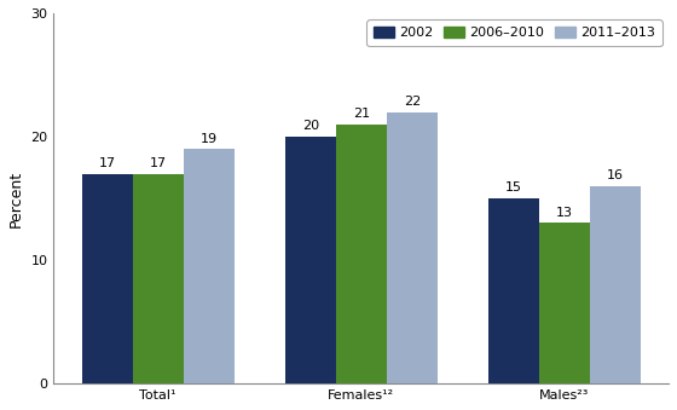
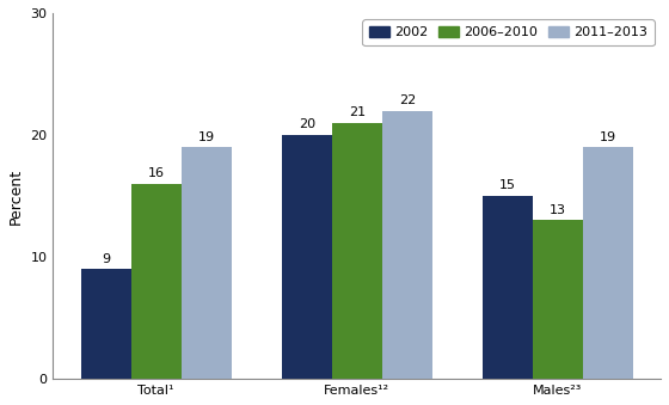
2002/Total¹: 17 -> 9
2006–2010/Total¹: 17 -> 16
2011–2013/Males²³: 16 -> 19
